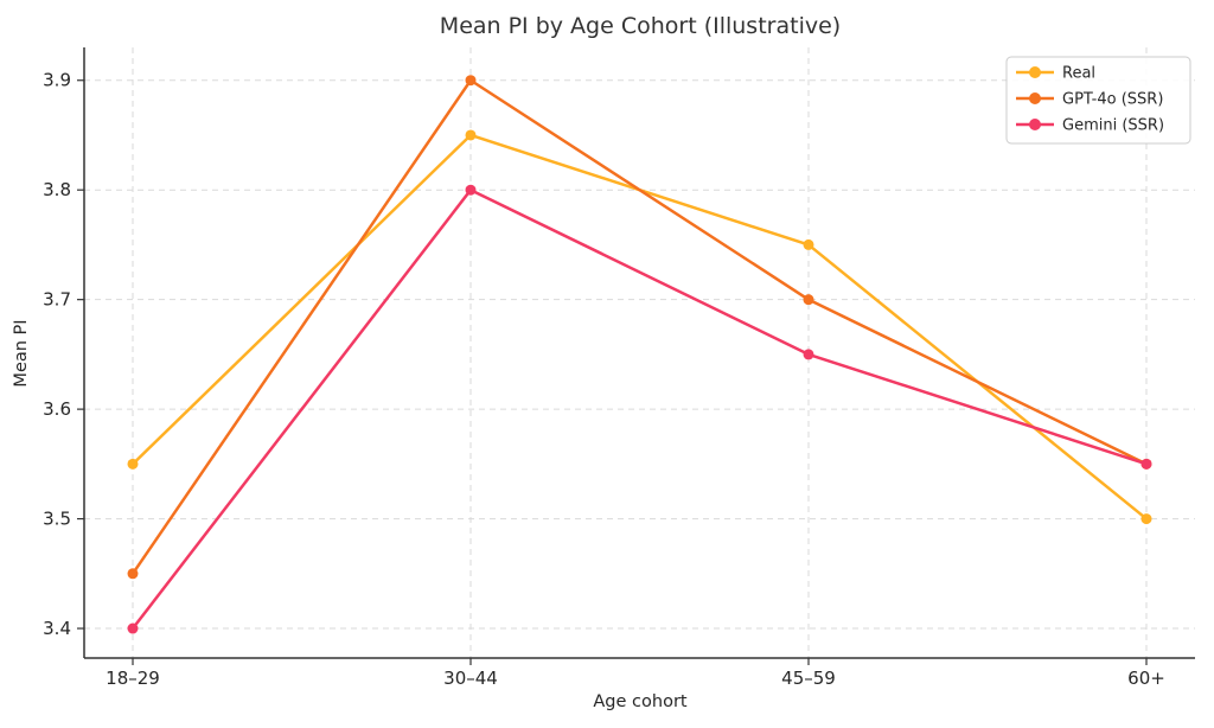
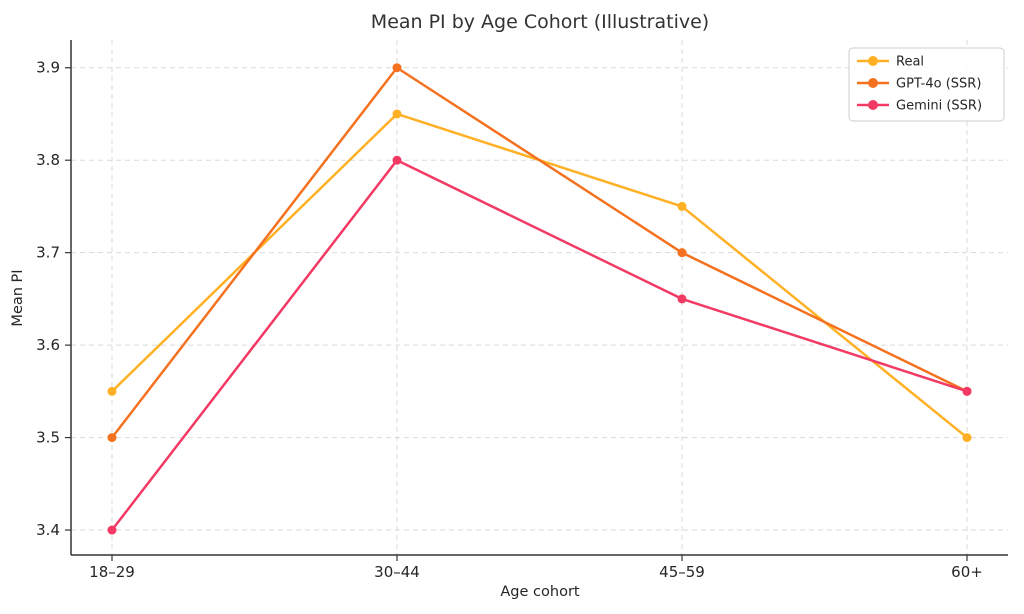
GPT-4o (SSR)/18–29: 3.45 -> 3.50
